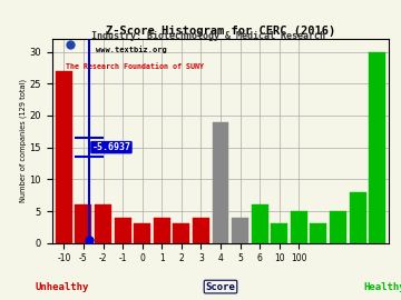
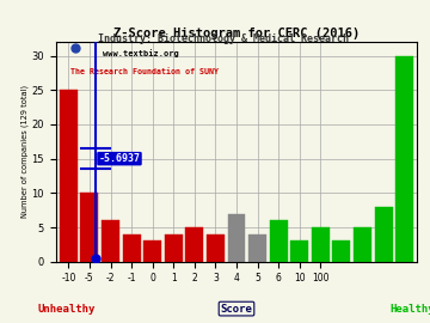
-10: 27 -> 25
-5: 6 -> 10
2: 3 -> 5
4: 19 -> 7
